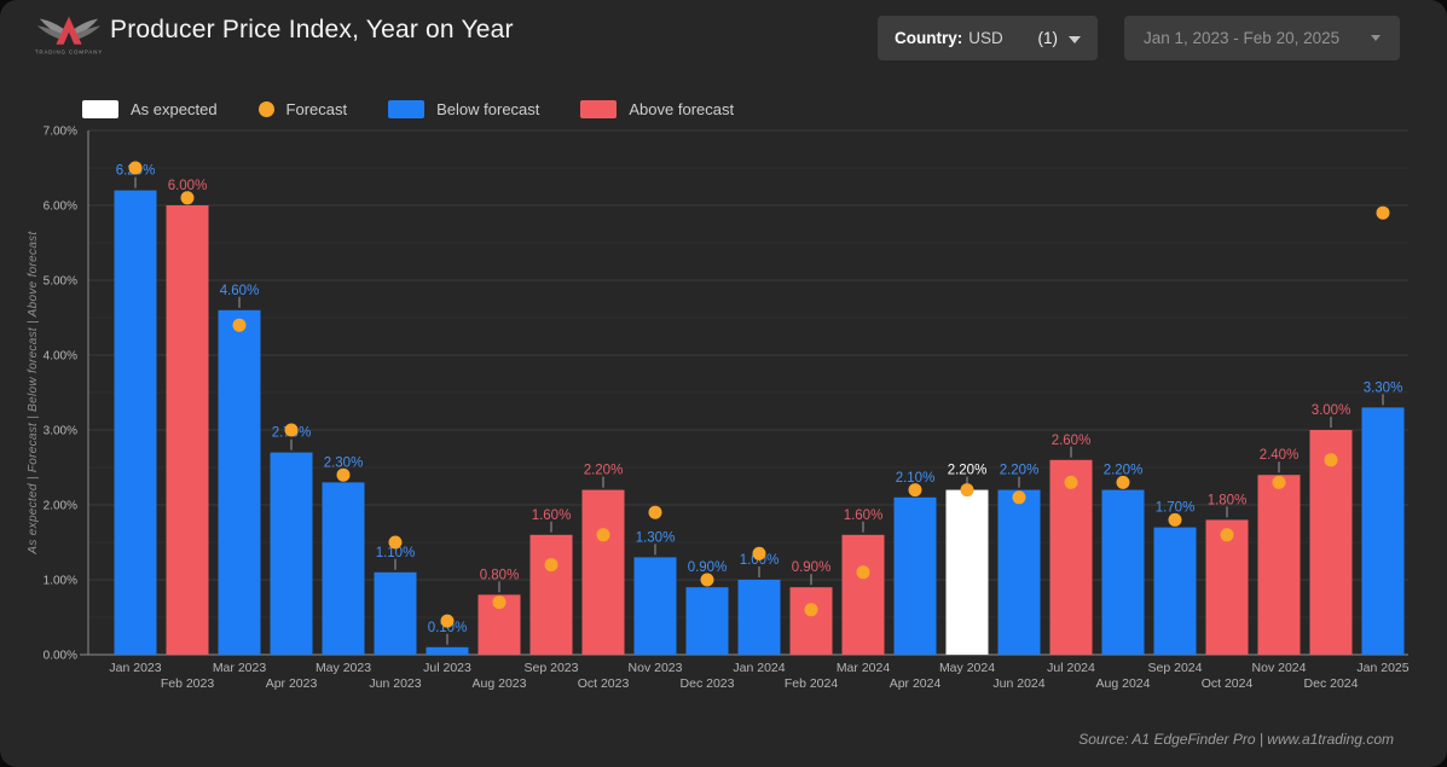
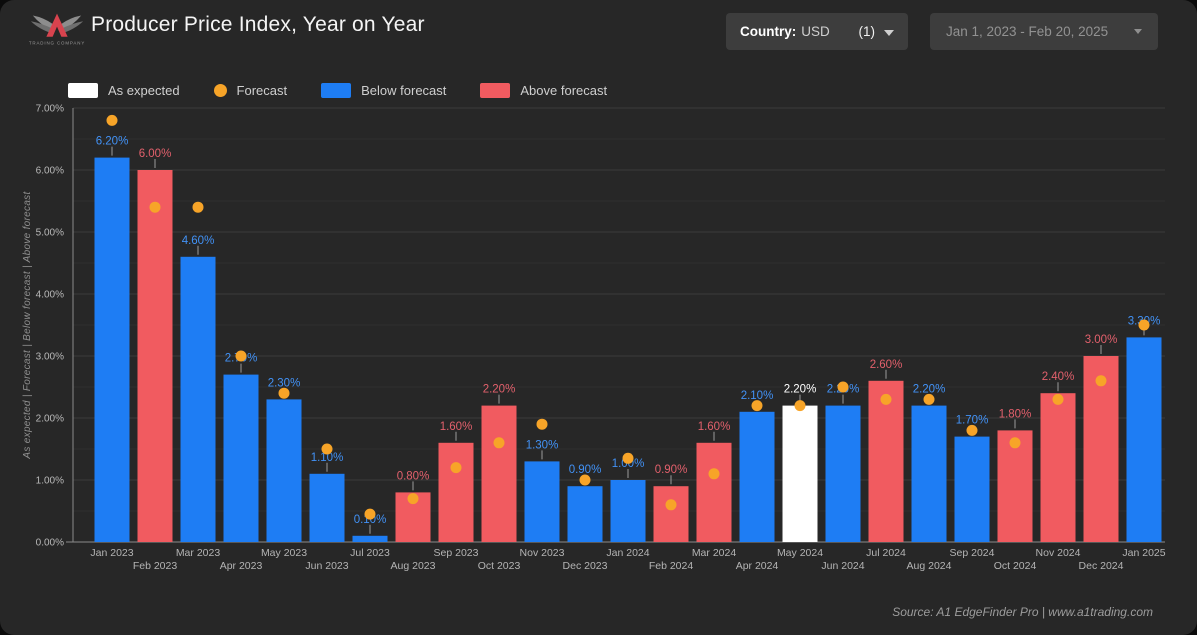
Forecast/Jan 2023: 6.5% -> 6.8%
Forecast/Feb 2023: 6.1% -> 5.4%
Forecast/Mar 2023: 4.4% -> 5.4%
Forecast/Jun 2024: 2.1% -> 2.5%
Forecast/Jan 2025: 5.9% -> 3.5%
